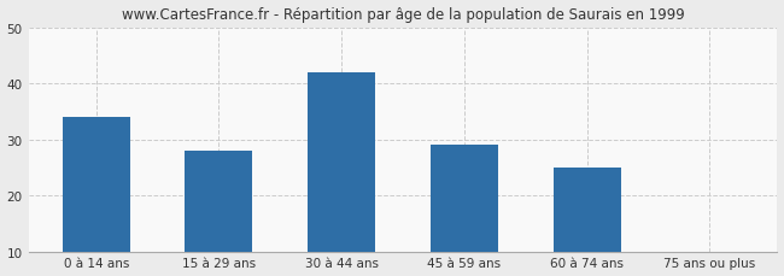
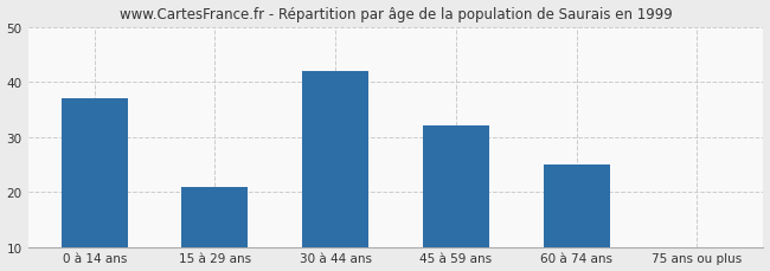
0 à 14 ans: 34 -> 37
15 à 29 ans: 28 -> 21
45 à 59 ans: 29 -> 32
